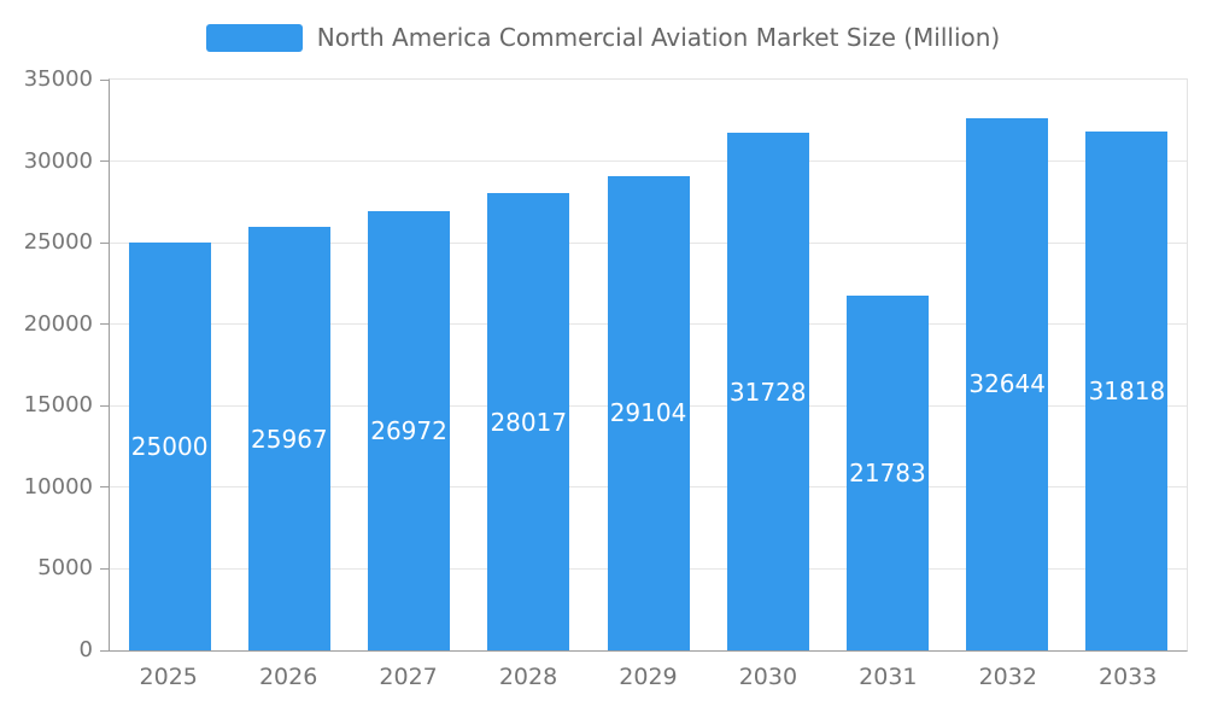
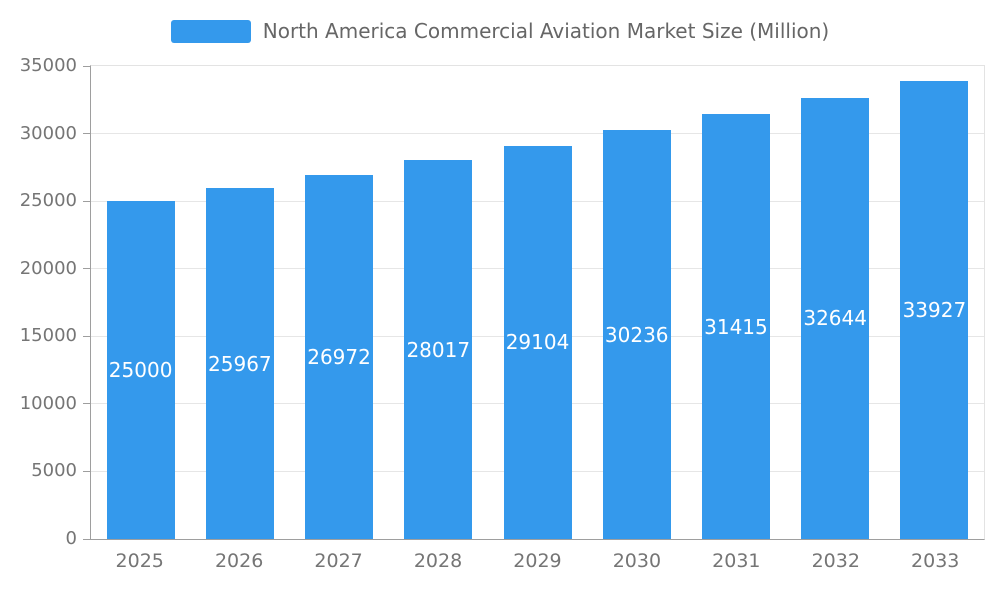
2030: 31728 -> 30236
2031: 21783 -> 31415
2033: 31818 -> 33927
